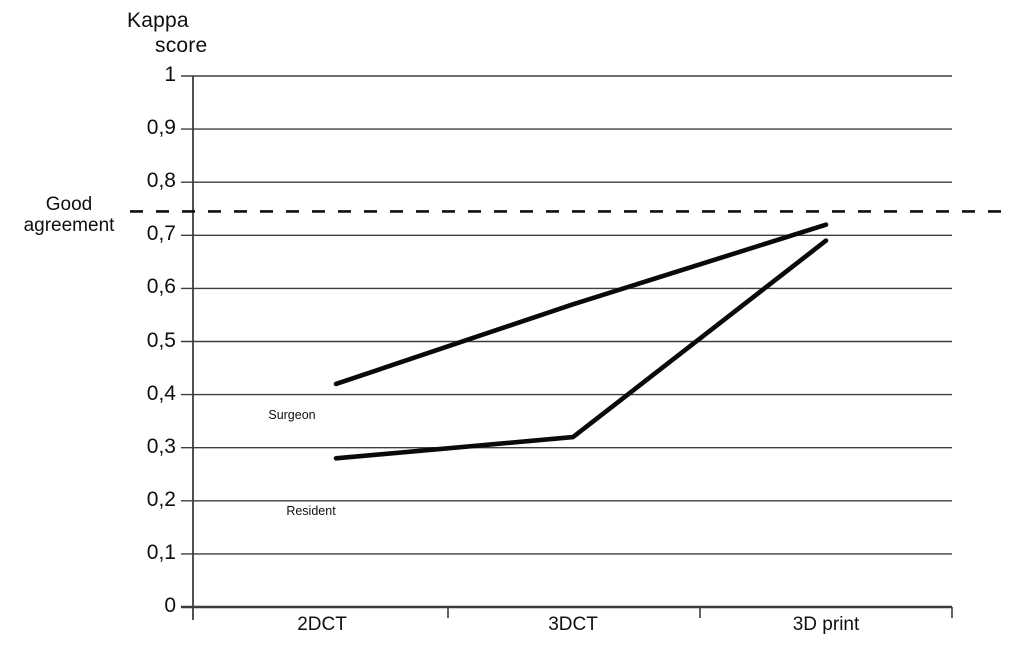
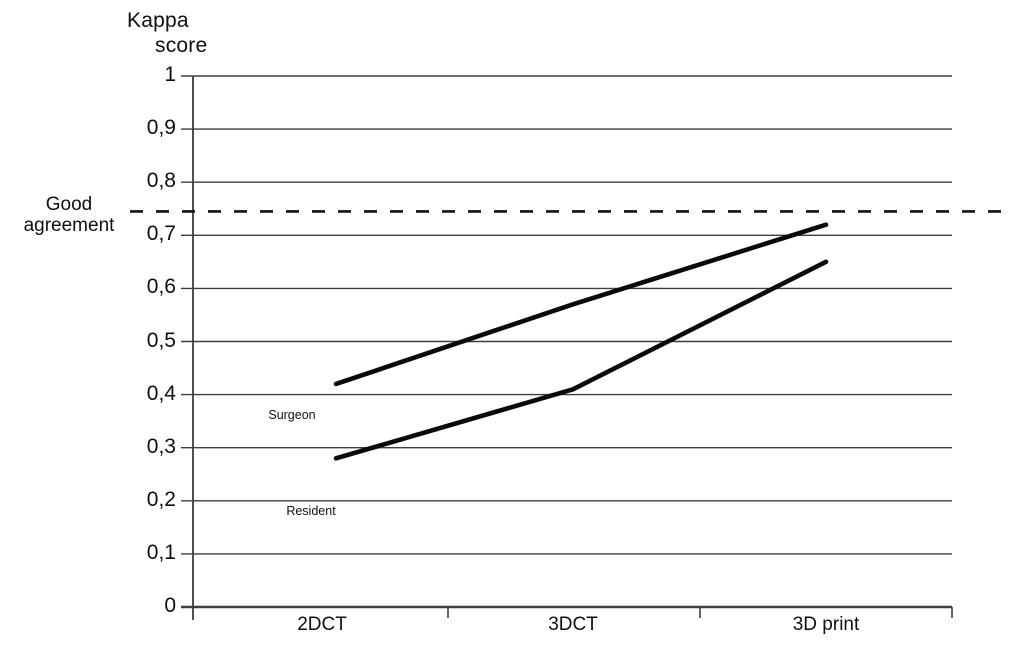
Resident/3DCT: 0,32 -> 0,41
Resident/3D print: 0,69 -> 0,65
